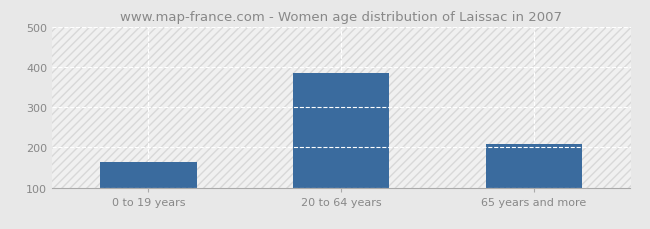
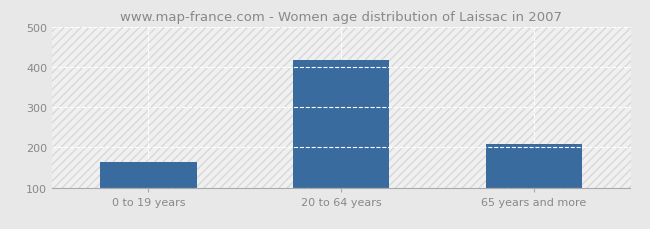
20 to 64 years: 385 -> 418
